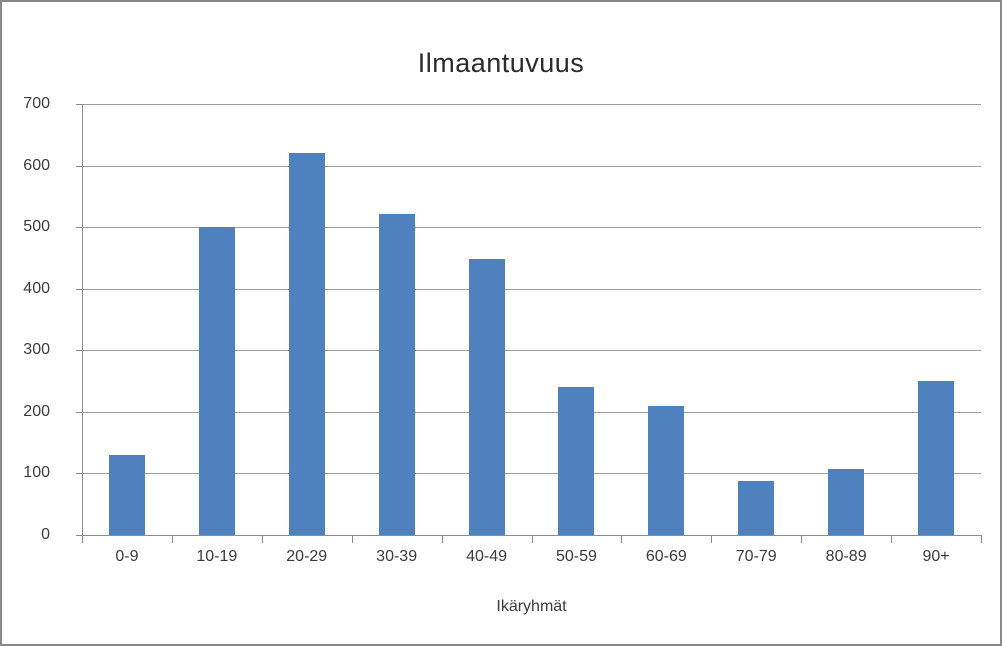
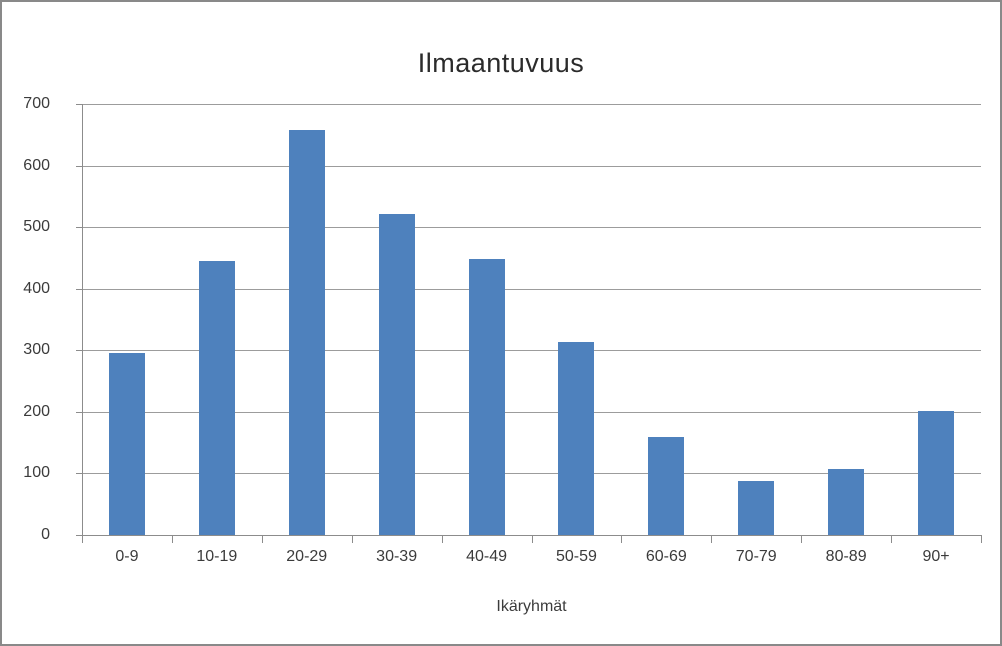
0-9: 130 -> 300
10-19: 500 -> 440
20-29: 620 -> 660
50-59: 240 -> 310
60-69: 210 -> 160
90+: 250 -> 200
